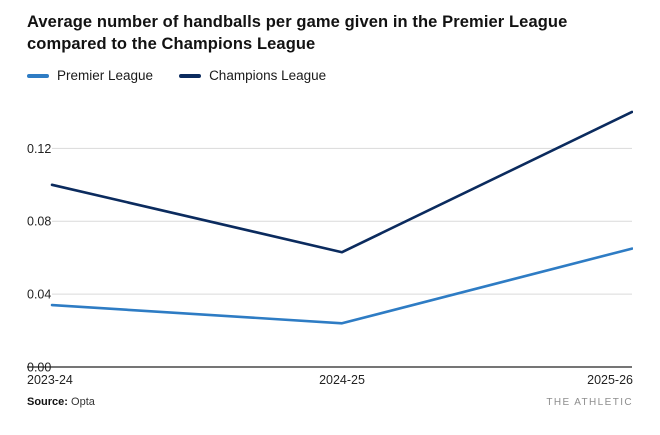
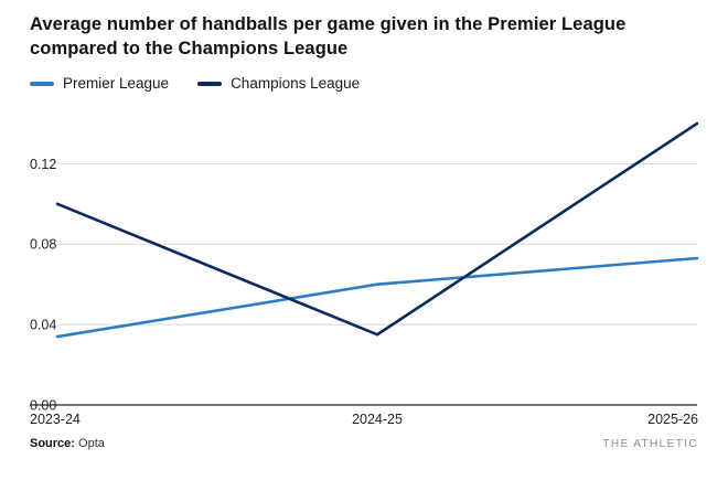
Premier League/2024-25: 0.024 -> 0.060
Champions League/2024-25: 0.063 -> 0.035
Premier League/2025-26: 0.065 -> 0.073
